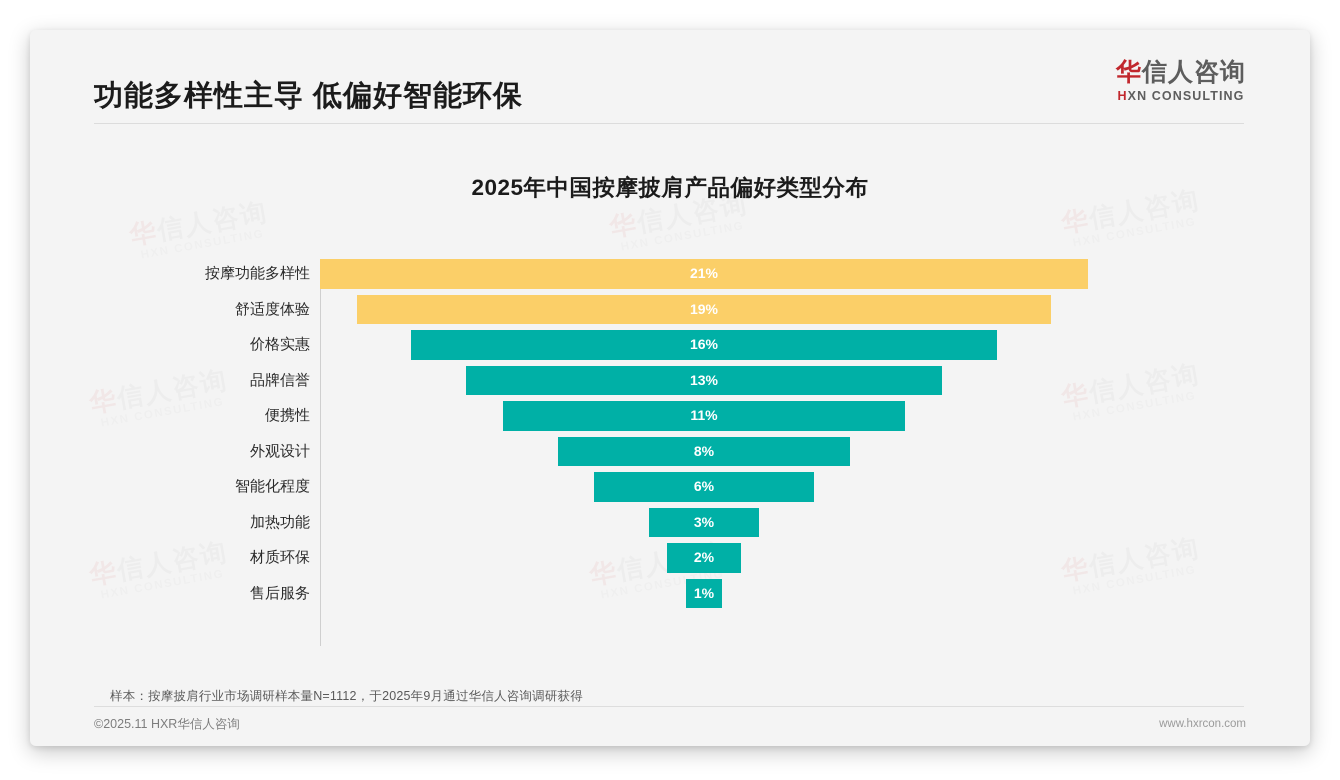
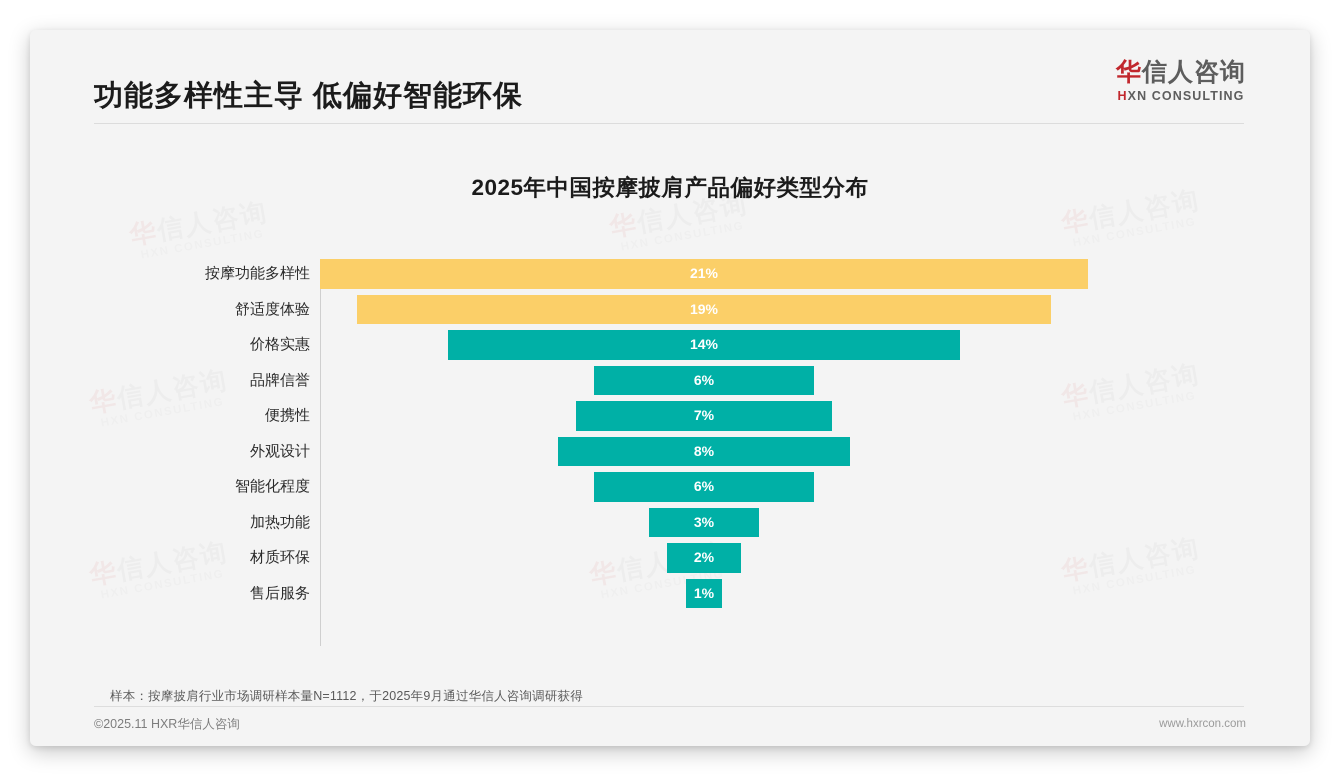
价格实惠: 16% -> 14%
品牌信誉: 13% -> 6%
便携性: 11% -> 7%
